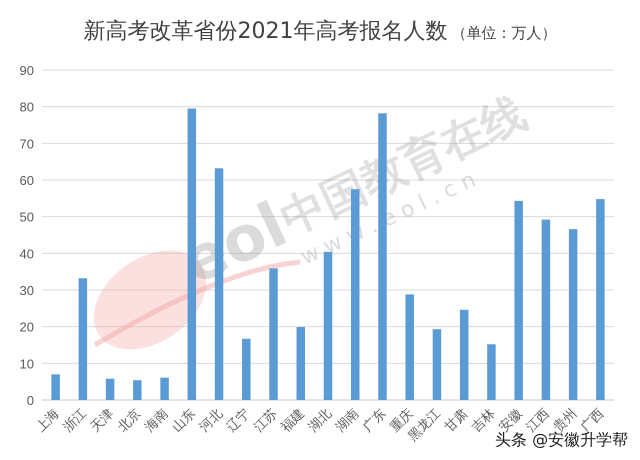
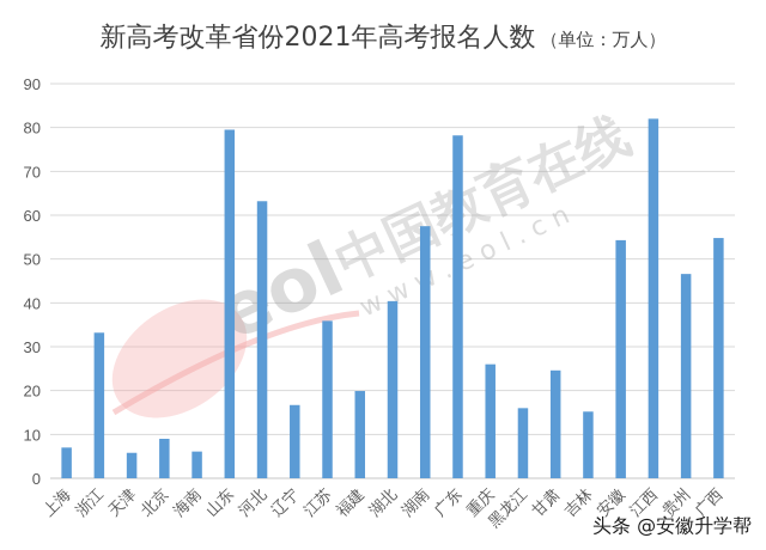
北京: 5 -> 9
重庆: 29 -> 26
黑龙江: 19 -> 16
江西: 49 -> 82
